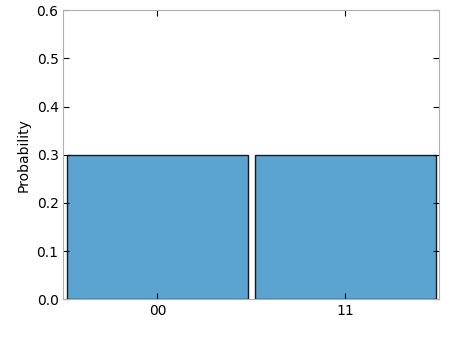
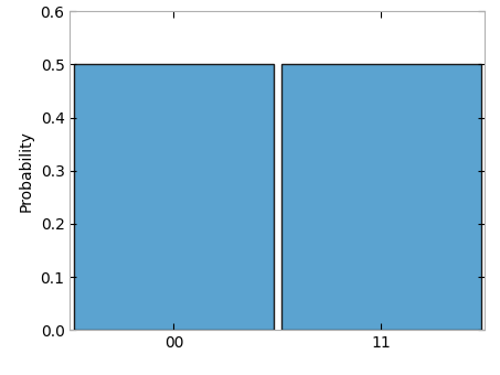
00: 0.3 -> 0.5
11: 0.3 -> 0.5
